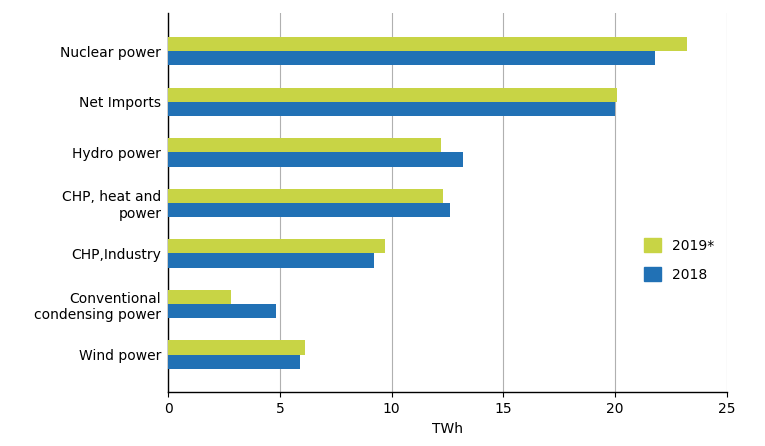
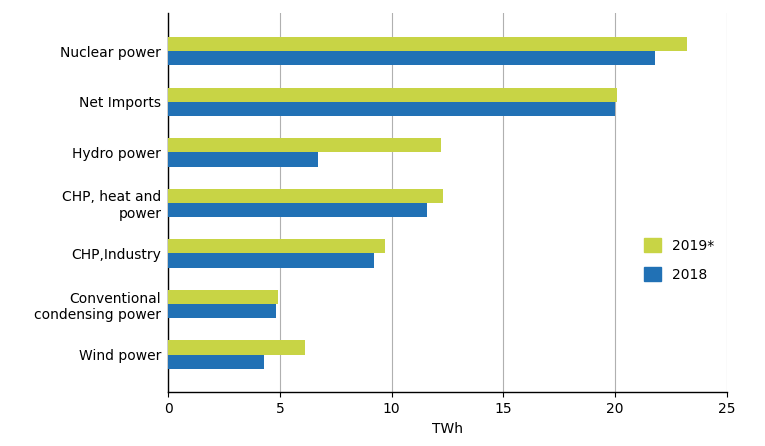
2018/Hydro power: 13.2 -> 6.7
2018/CHP, heat and power: 12.6 -> 11.6
2019*/Conventional condensing power: 2.8 -> 4.9
2018/Wind power: 5.9 -> 4.3
